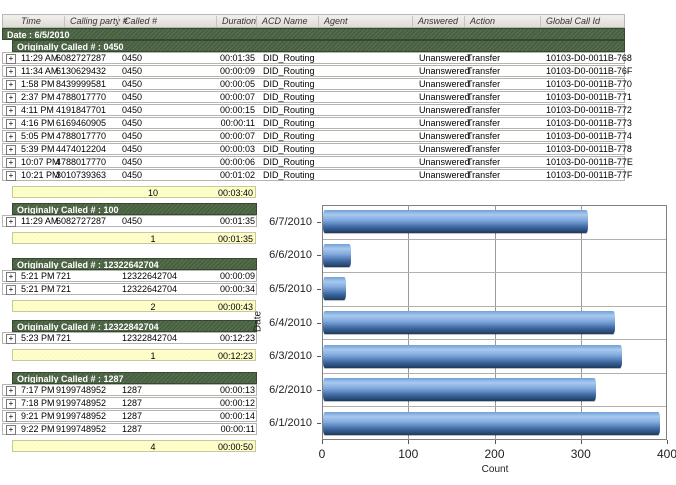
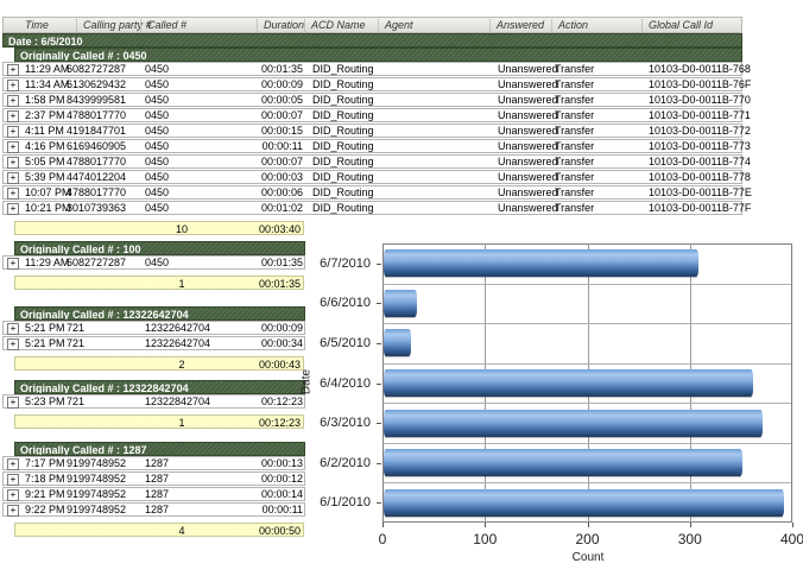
6/4/2010: 340 -> 360
6/3/2010: 350 -> 370
6/2/2010: 320 -> 350
